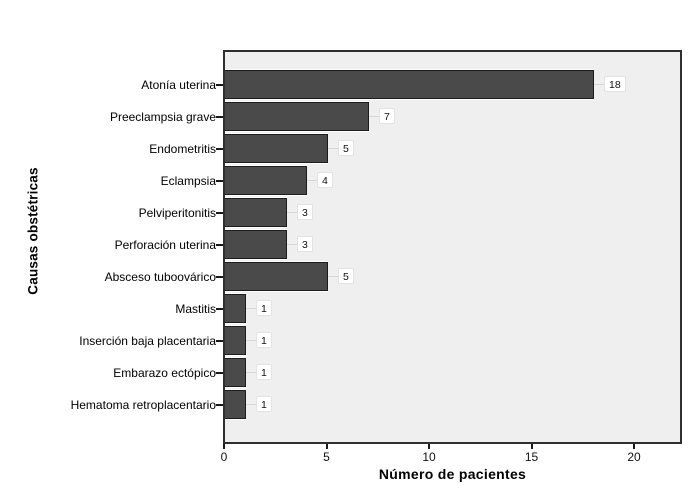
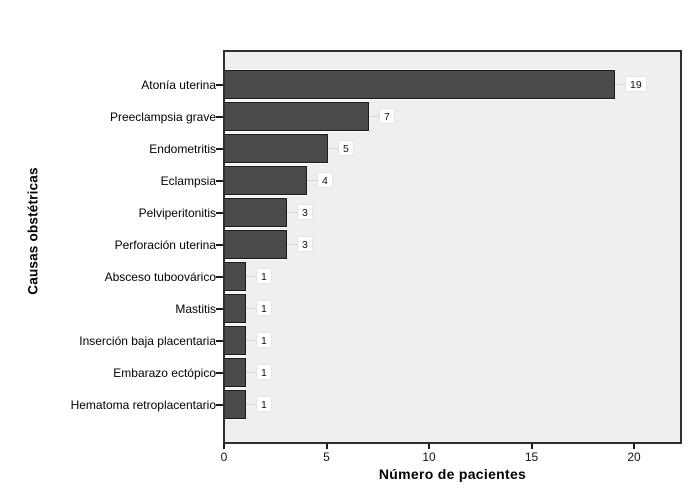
Atonía uterina: 18 -> 19
Absceso tuboovárico: 5 -> 1
